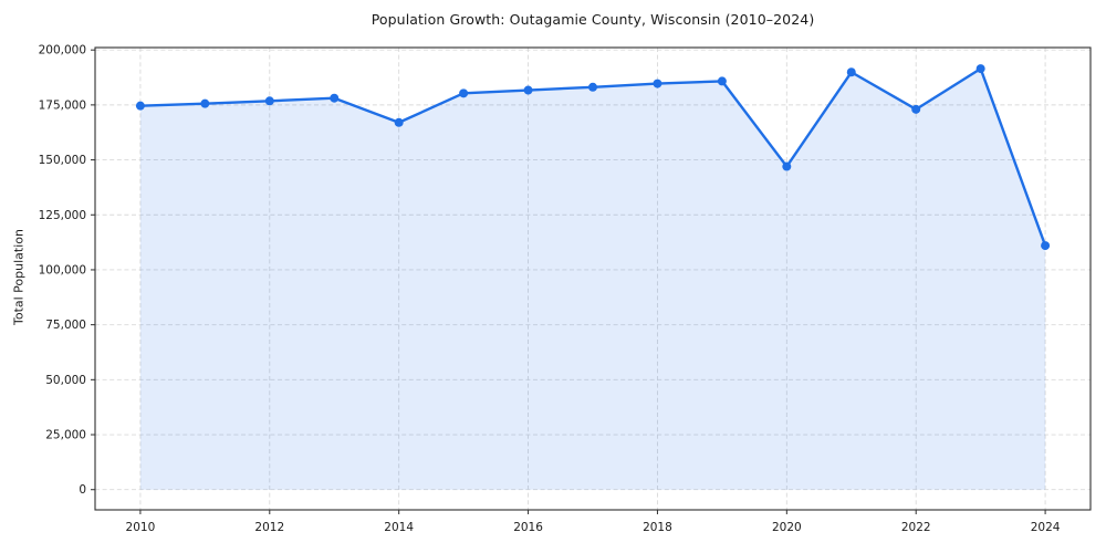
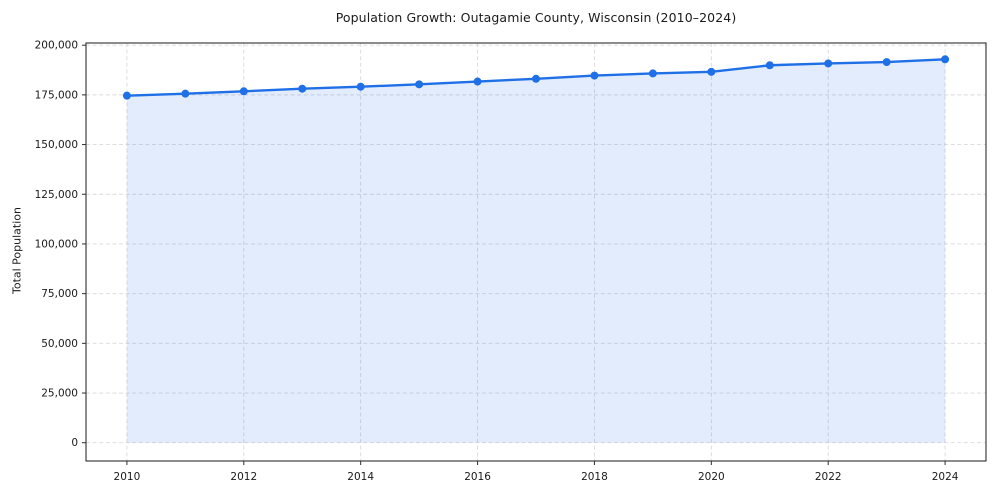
2014: 167000 -> 179000
2020: 147000 -> 187000
2022: 173000 -> 191000
2024: 111000 -> 193000
